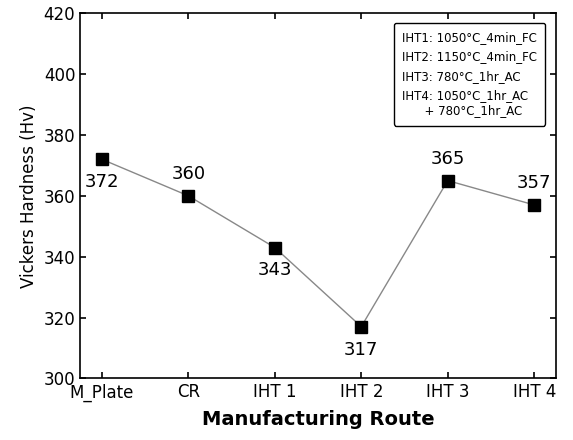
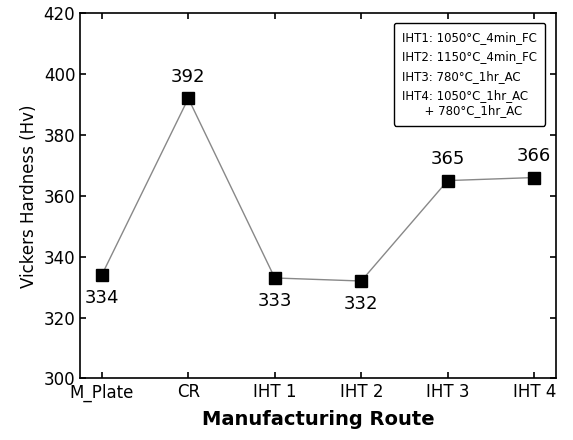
M_Plate: 372 -> 334
CR: 360 -> 392
IHT 1: 343 -> 333
IHT 2: 317 -> 332
IHT 4: 357 -> 366
